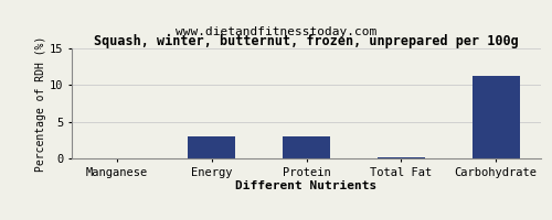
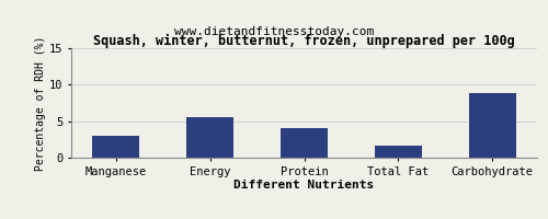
Manganese: 0.0 -> 3.0
Energy: 3.0 -> 5.6
Protein: 3.0 -> 4.0
Total Fat: 0.2 -> 1.6
Carbohydrate: 11.3 -> 8.8
